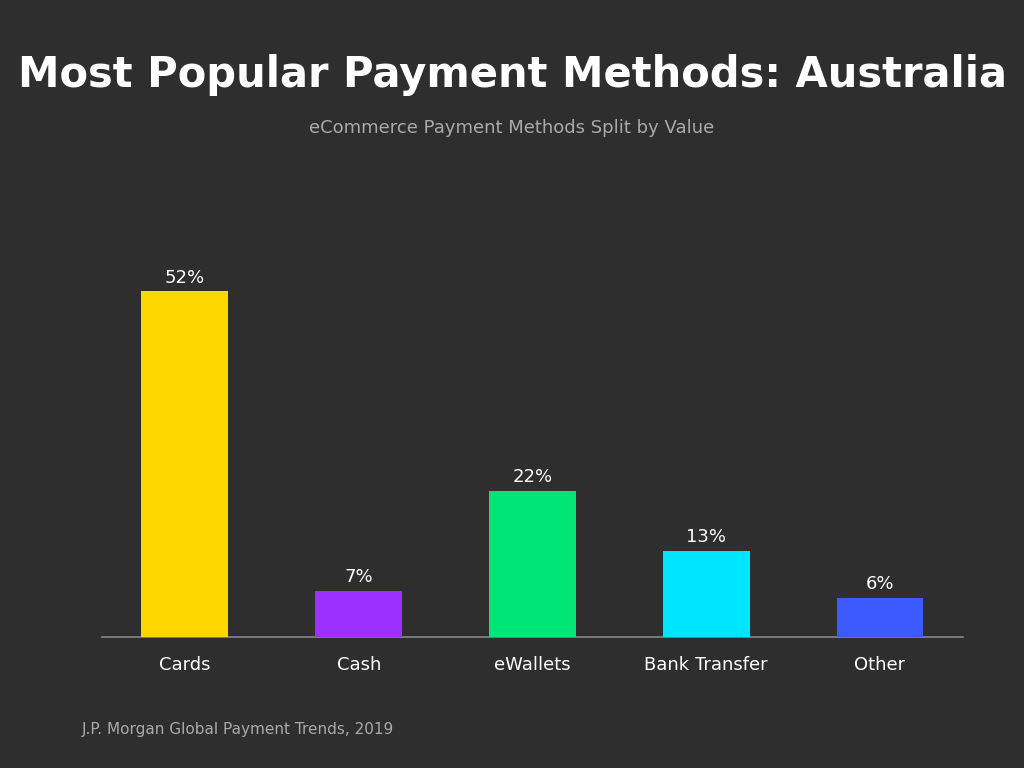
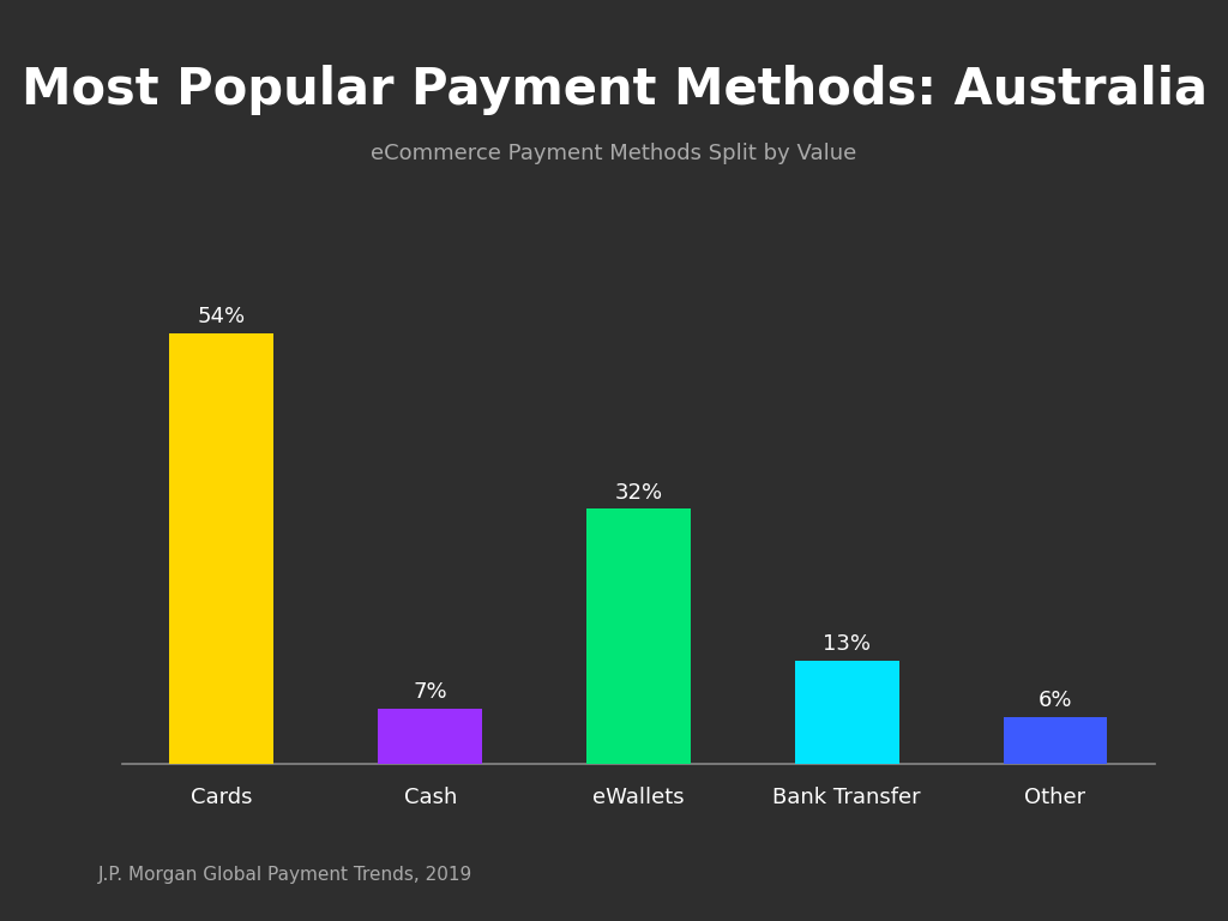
Cards: 52% -> 54%
eWallets: 22% -> 32%
